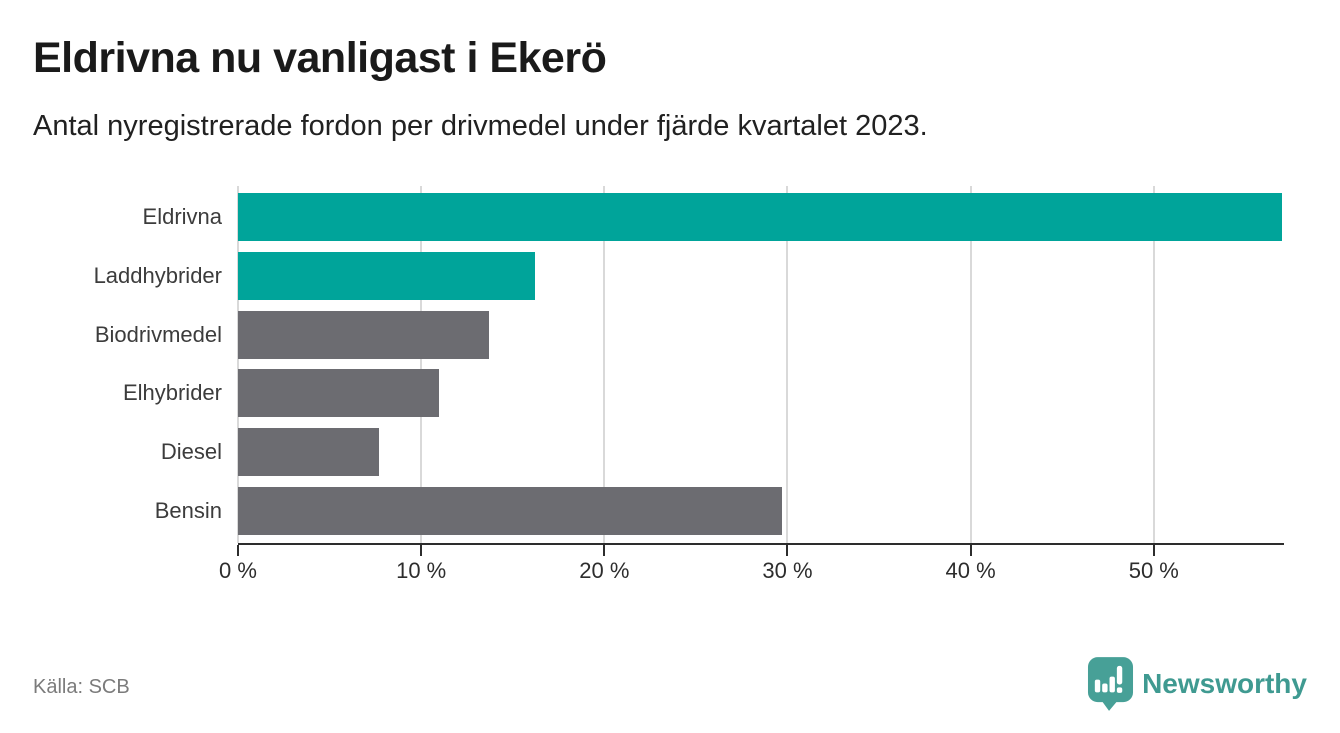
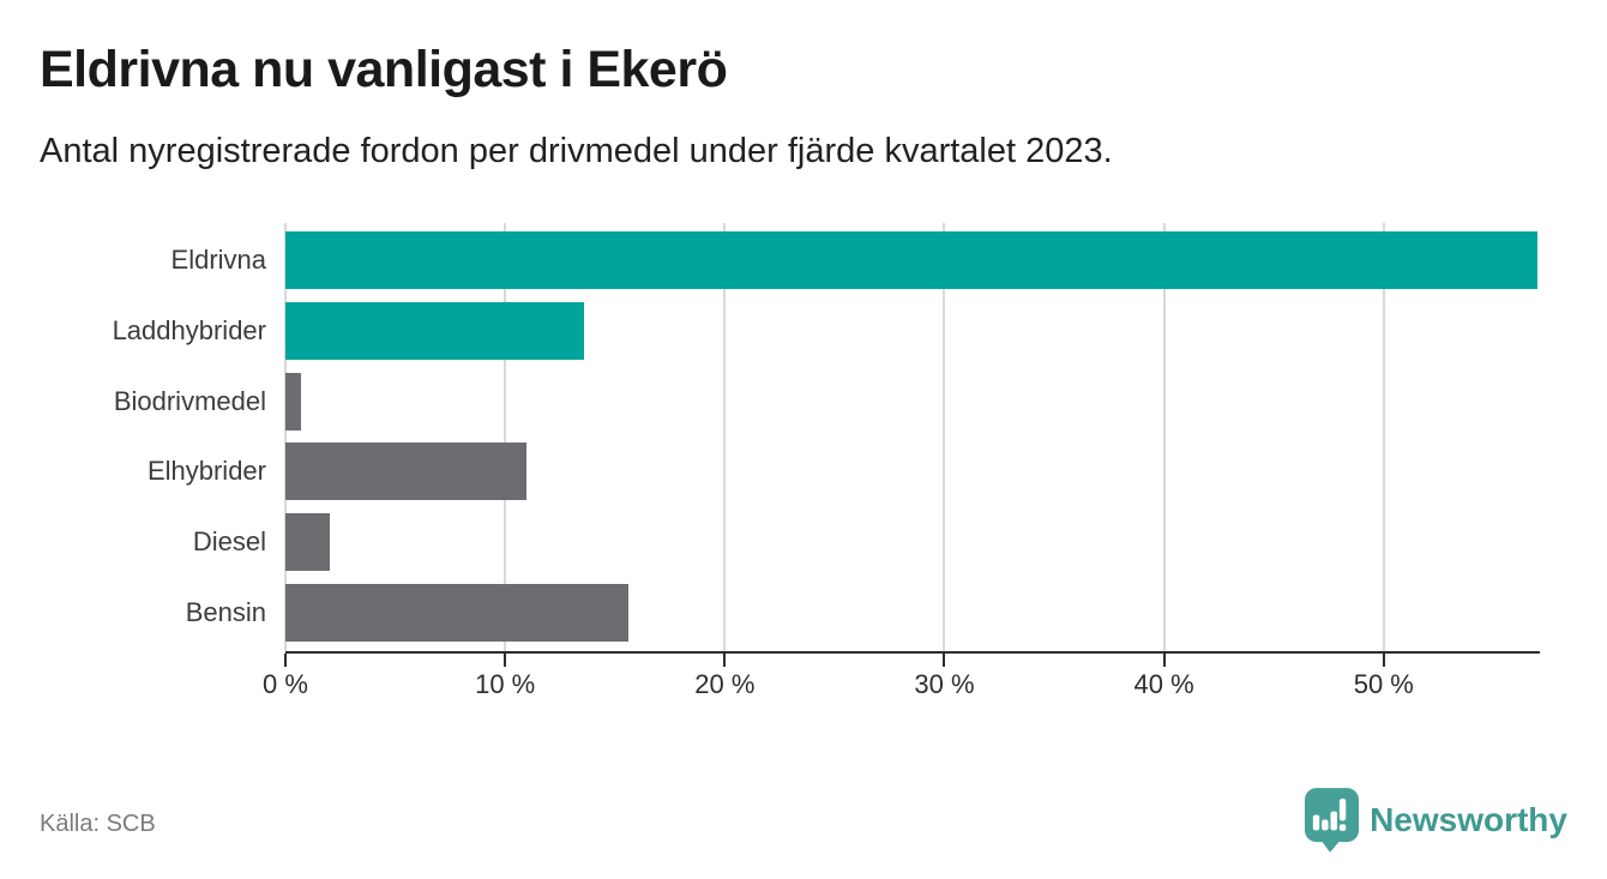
Laddhybrider: 16.2% -> 13.6%
Biodrivmedel: 13.7% -> 0.7%
Diesel: 7.7% -> 2.0%
Bensin: 29.7% -> 15.6%
